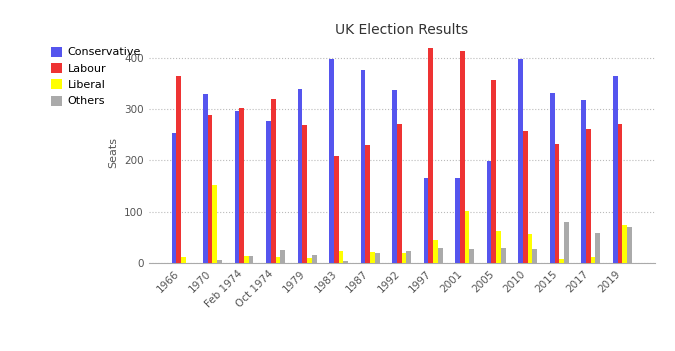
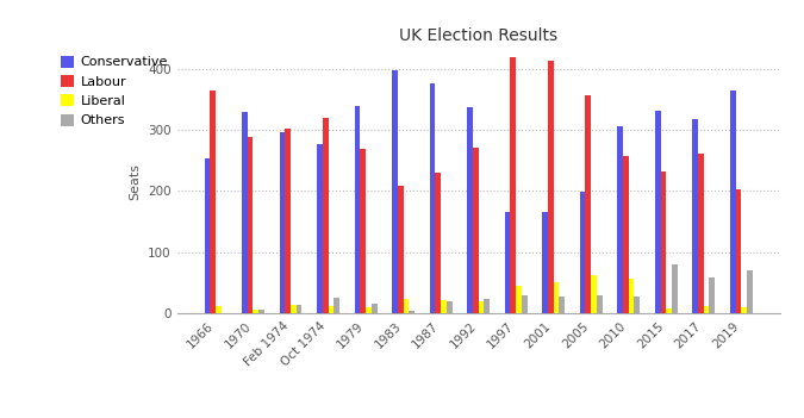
Liberal/1970: 152 -> 6
Liberal/2001: 102 -> 52
Conservative/2010: 398 -> 306
Labour/2019: 270 -> 203
Liberal/2019: 74 -> 11
